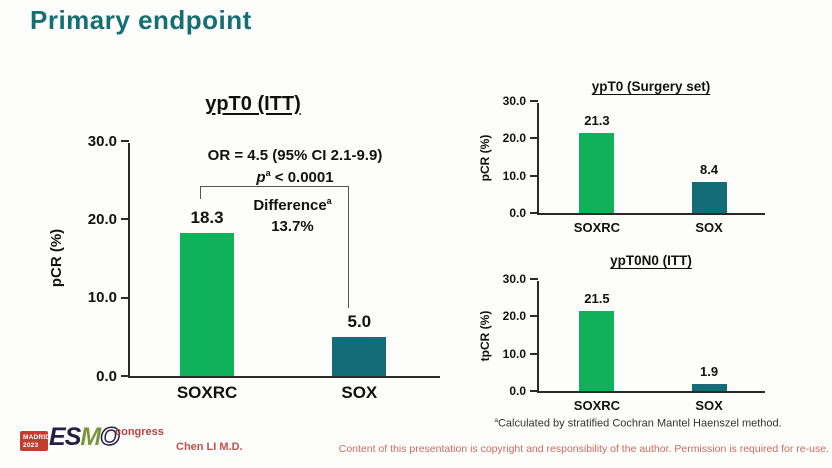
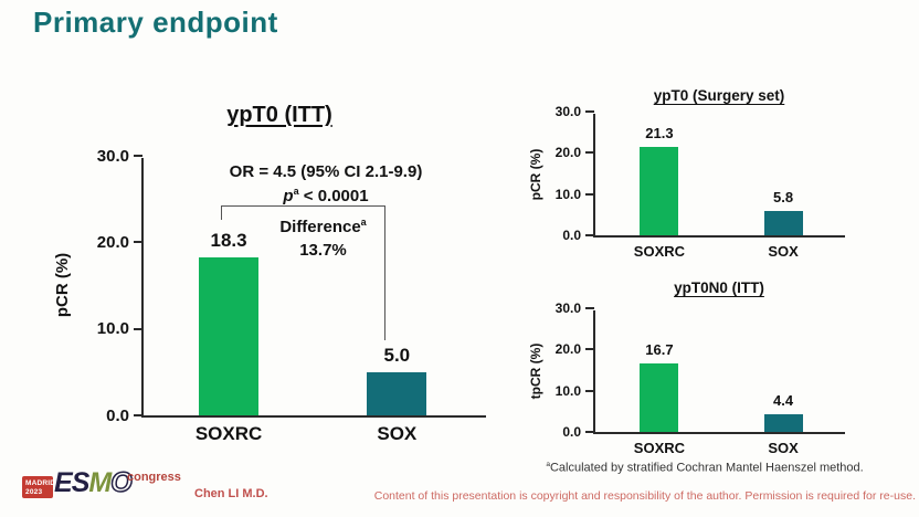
ypT0 (Surgery set)/SOX: 8.4 -> 5.8
ypT0N0 (ITT)/SOXRC: 21.5 -> 16.7
ypT0N0 (ITT)/SOX: 1.9 -> 4.4
